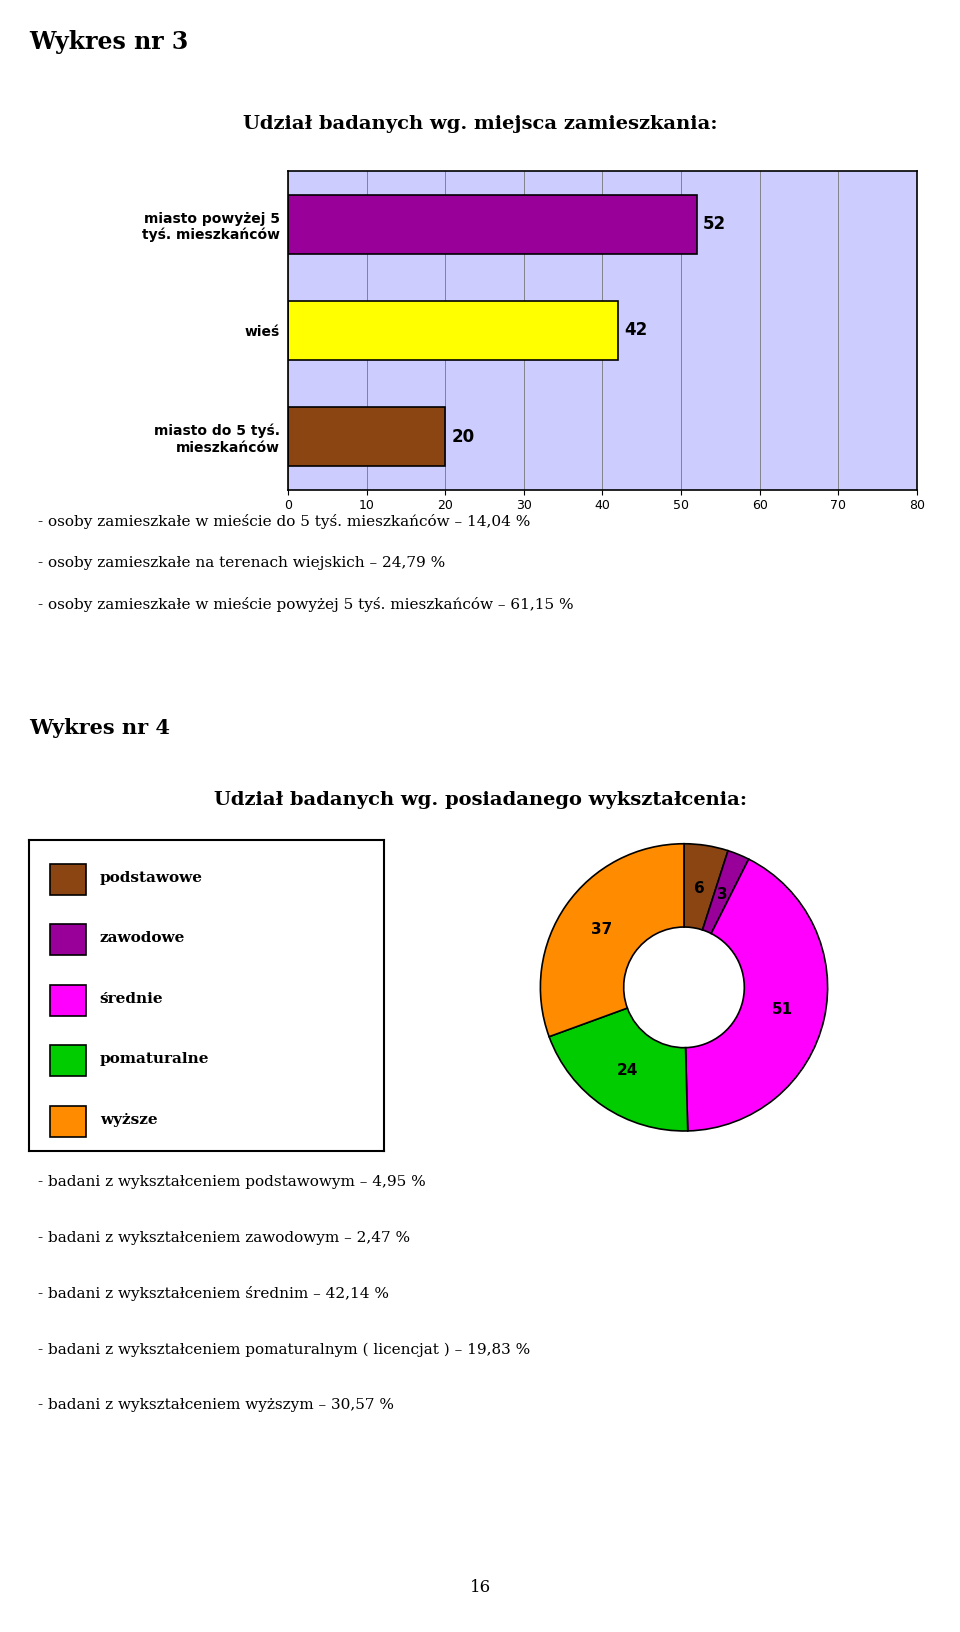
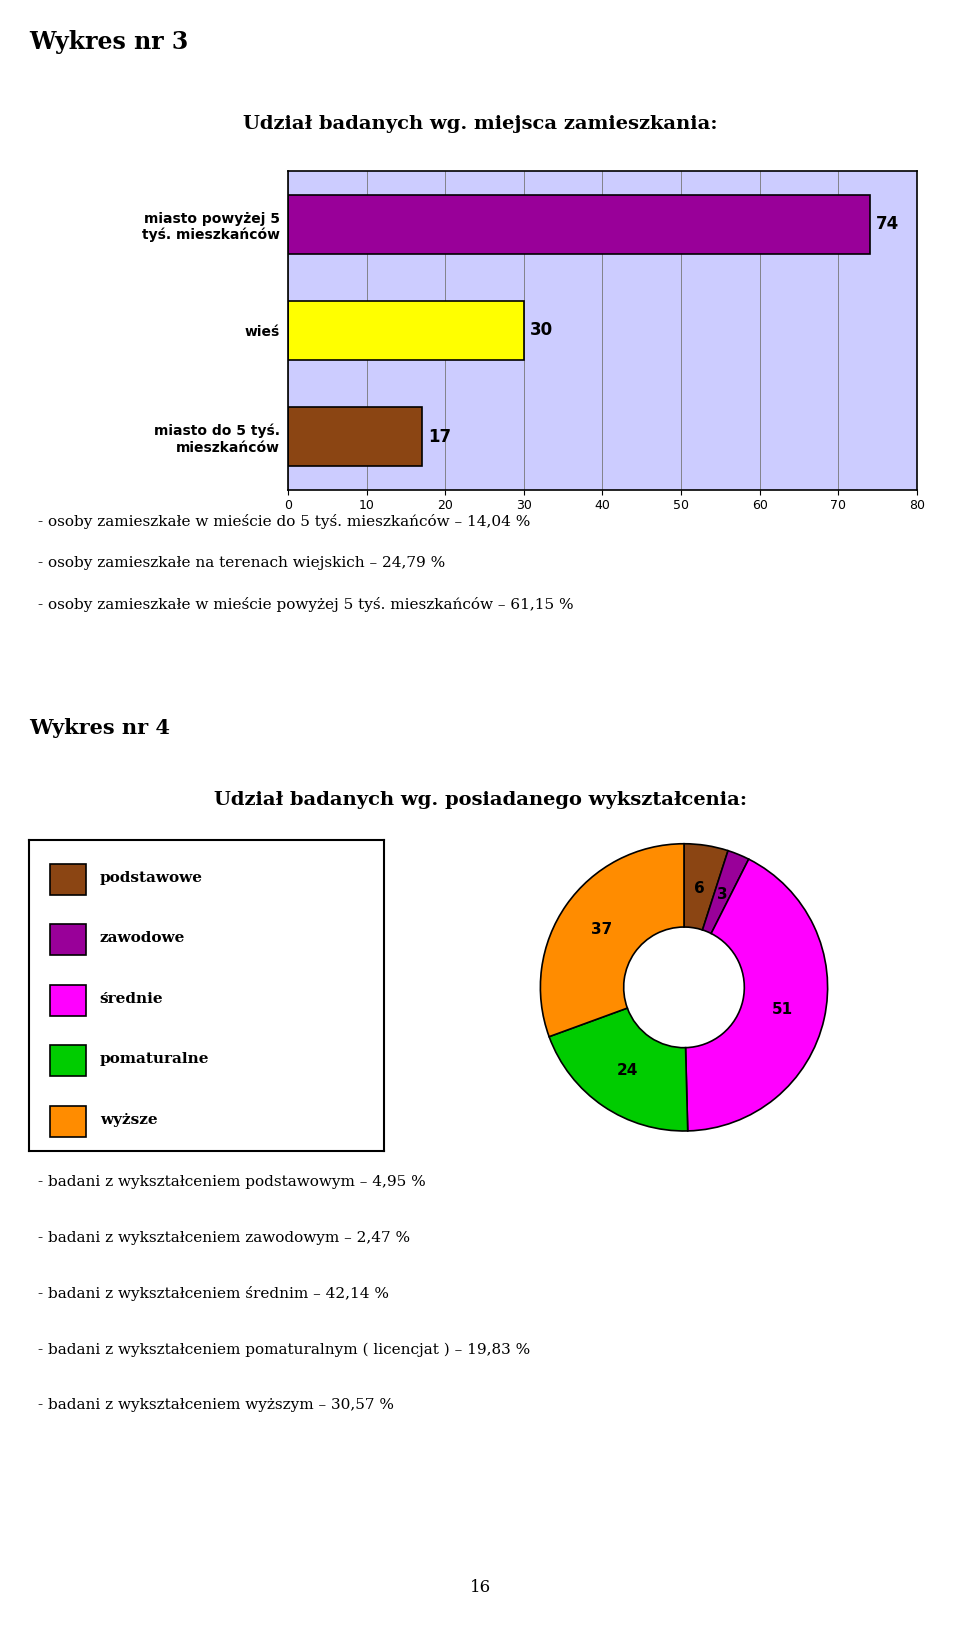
miasto powyżej 5 tyś. mieszkańców: 52 -> 74
wieś: 42 -> 30
miasto do 5 tyś. mieszkańców: 20 -> 17
